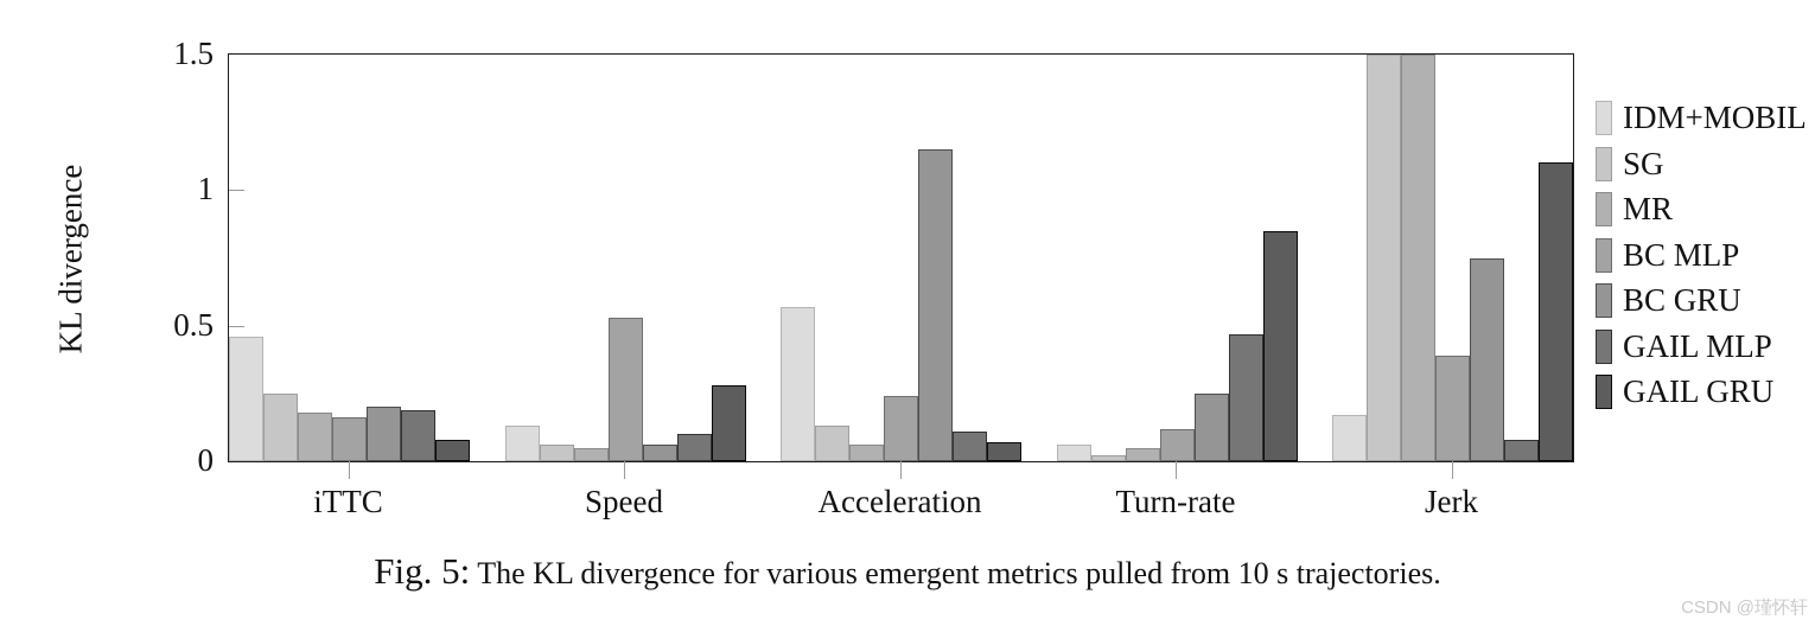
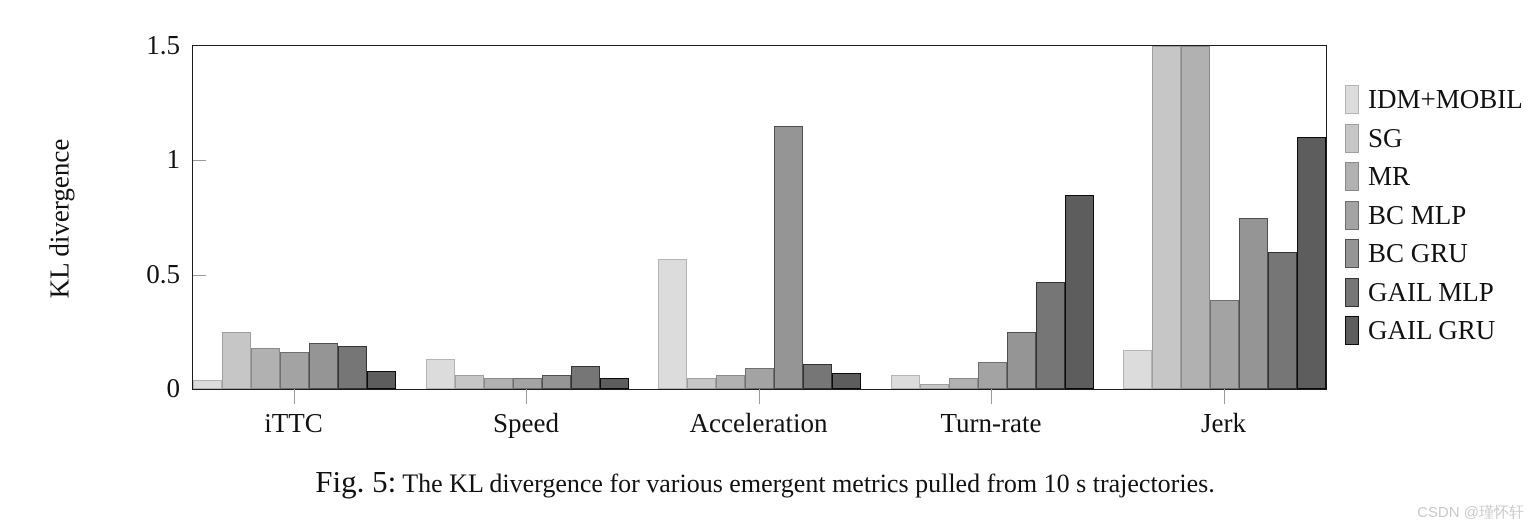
IDM+MOBIL/iTTC: 0.46 -> 0.04
BC MLP/Speed: 0.53 -> 0.05
GAIL GRU/Speed: 0.28 -> 0.05
SG/Acceleration: 0.13 -> 0.05
BC MLP/Acceleration: 0.24 -> 0.09
GAIL MLP/Jerk: 0.08 -> 0.60
